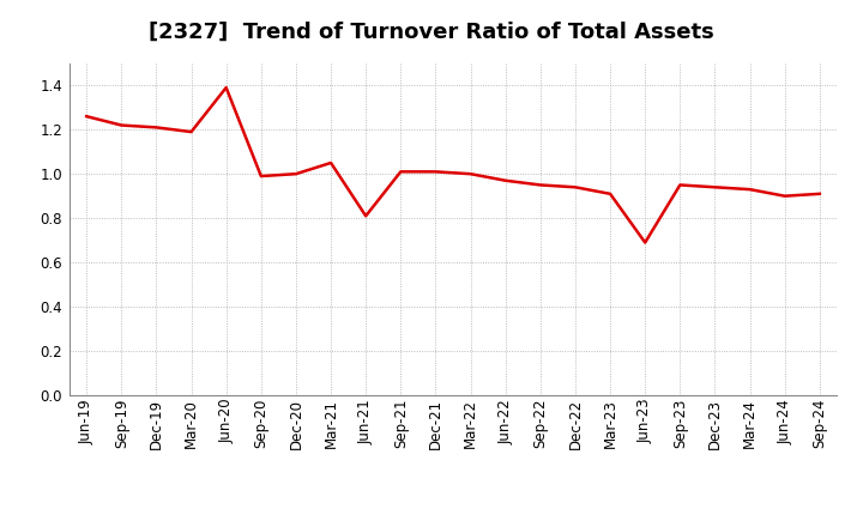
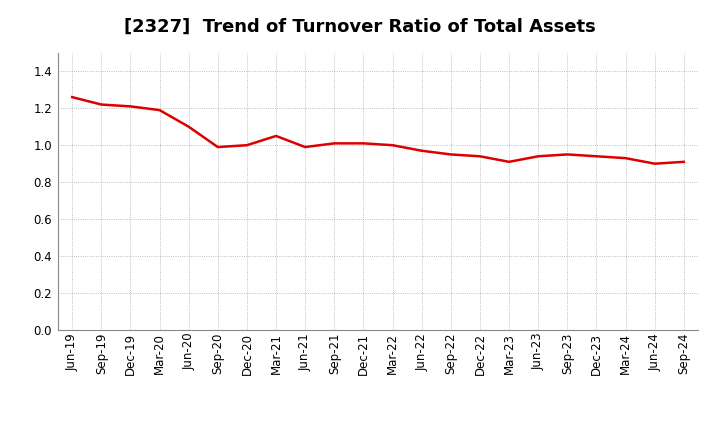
Jun-20: 1.39 -> 1.10
Jun-21: 0.81 -> 0.99
Jun-23: 0.69 -> 0.94
